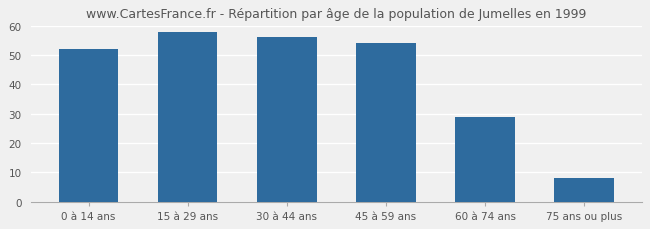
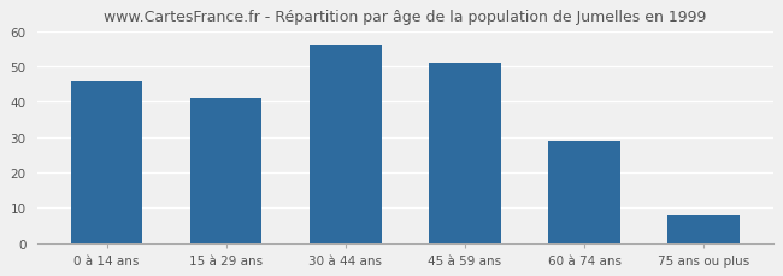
0 à 14 ans: 52 -> 46
15 à 29 ans: 58 -> 41
45 à 59 ans: 54 -> 51
